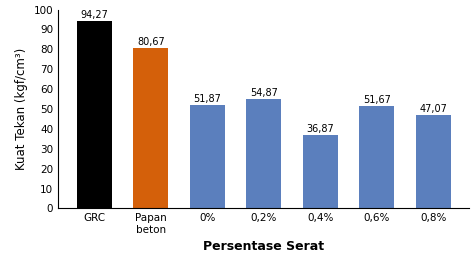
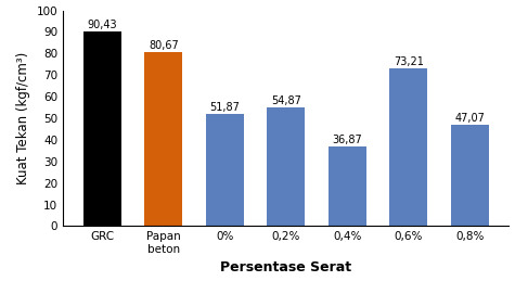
GRC: 94,27 -> 90,43
0,6%: 51,67 -> 73,21
